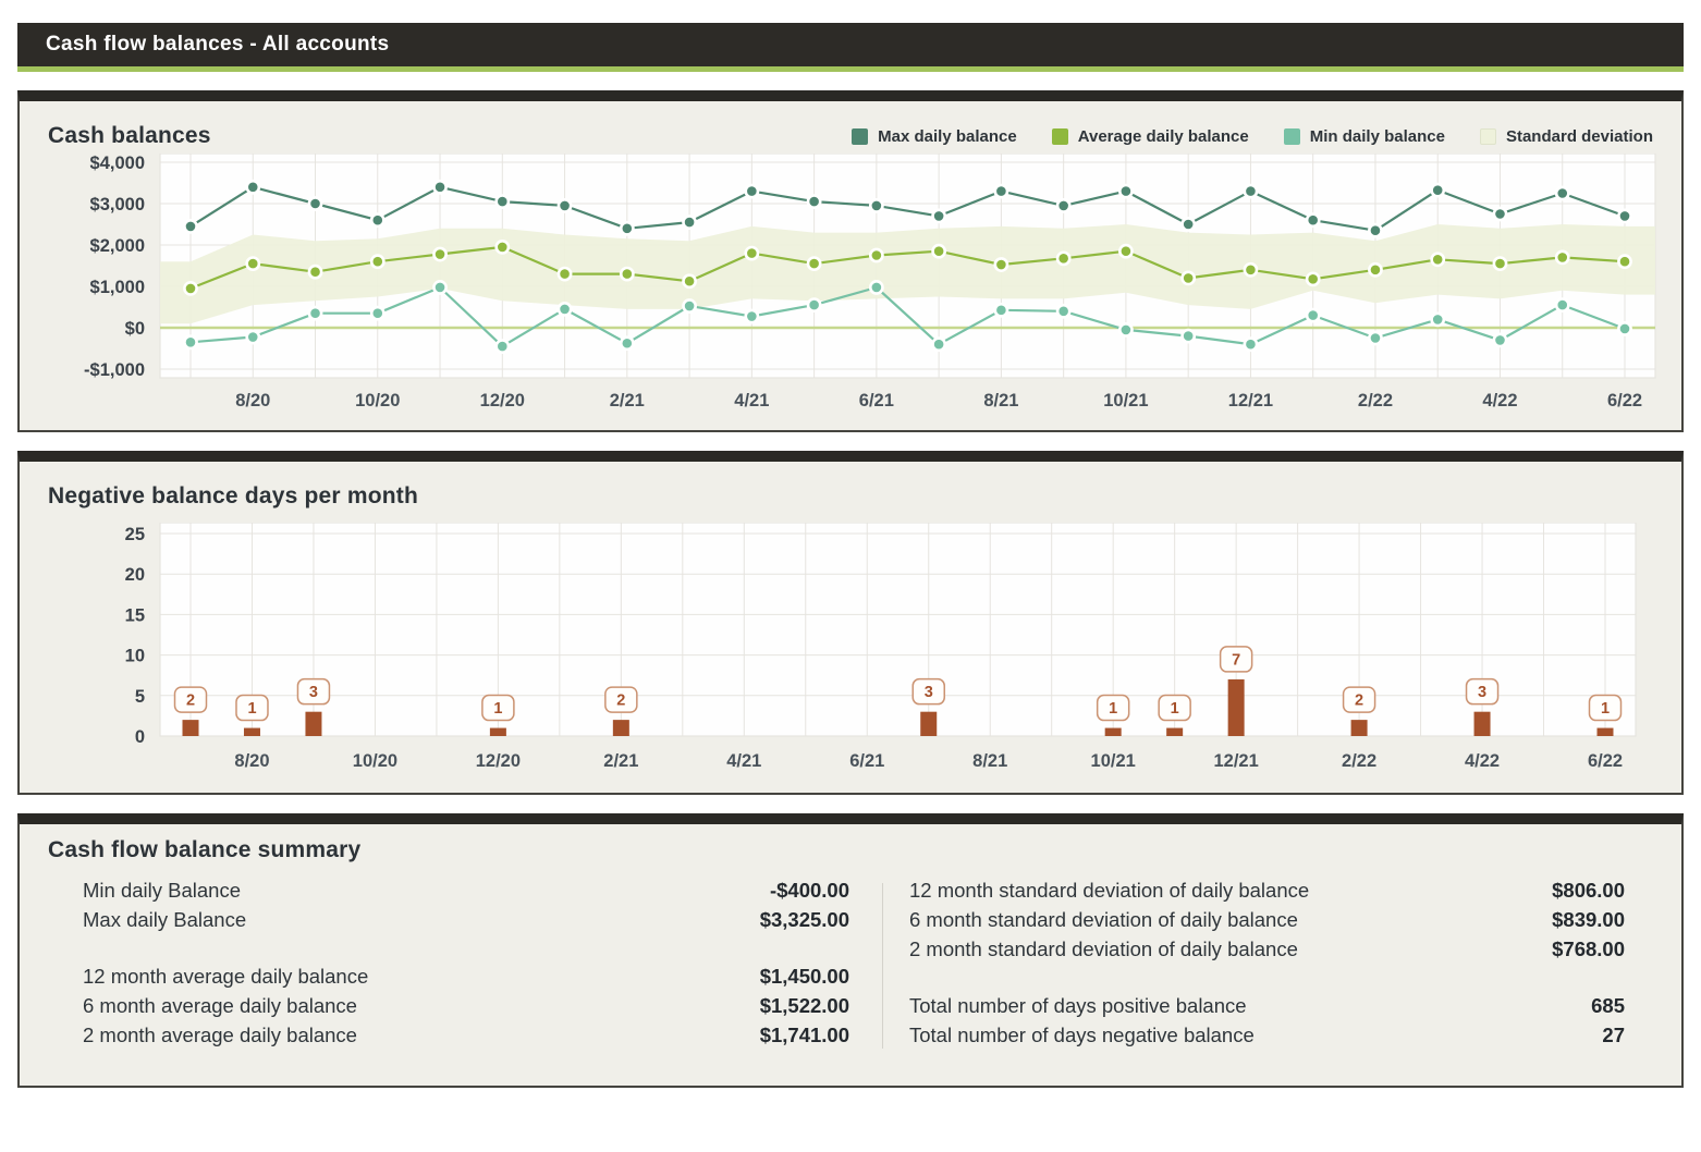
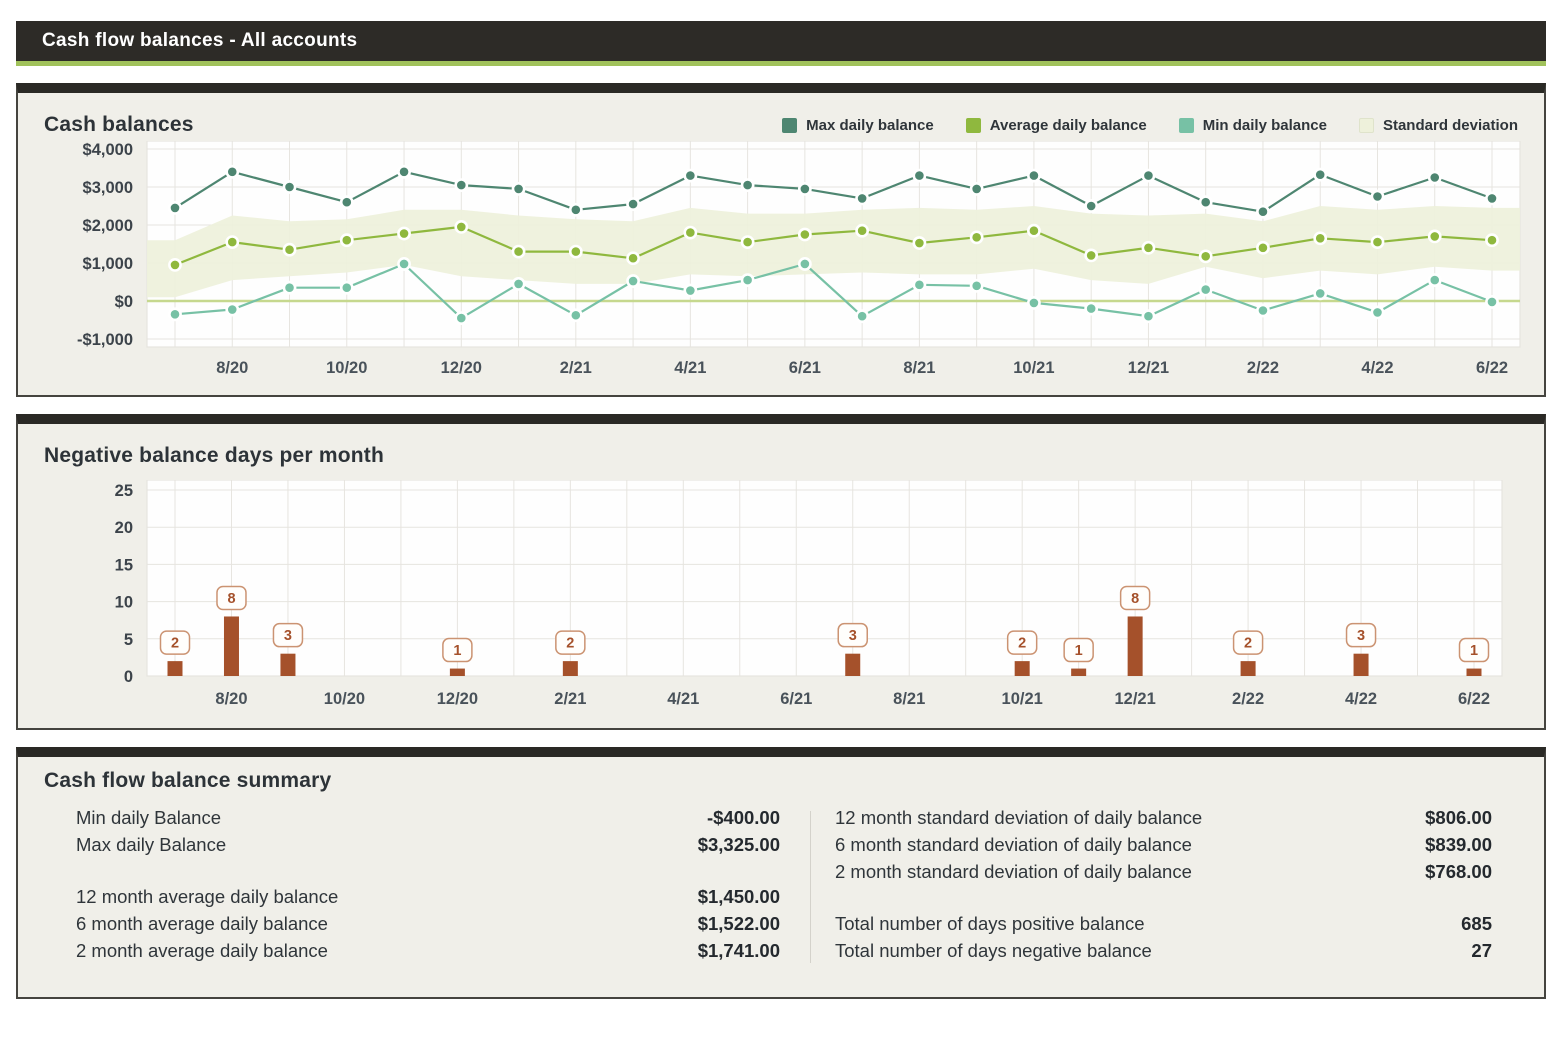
Negative balance days per month/8/20: 1 -> 8
Negative balance days per month/10/21: 1 -> 2
Negative balance days per month/12/21: 7 -> 8
